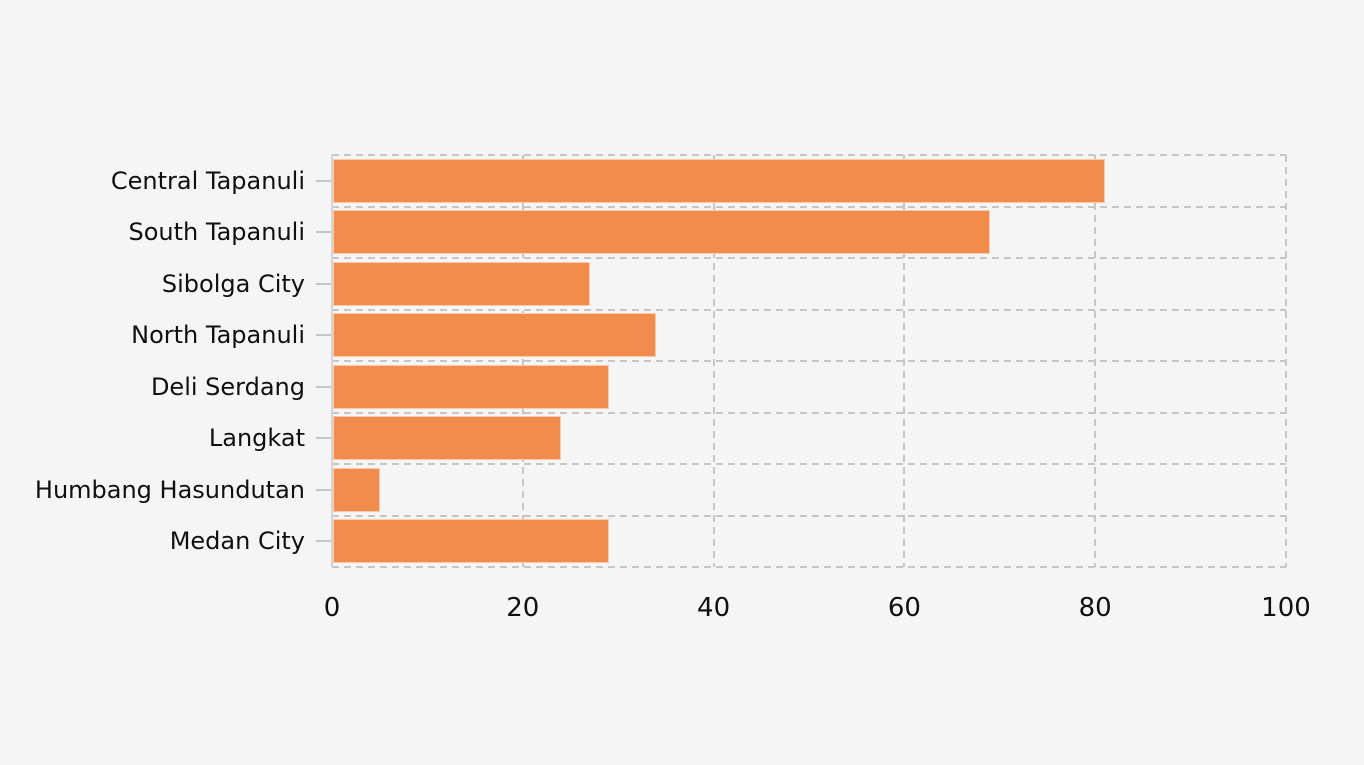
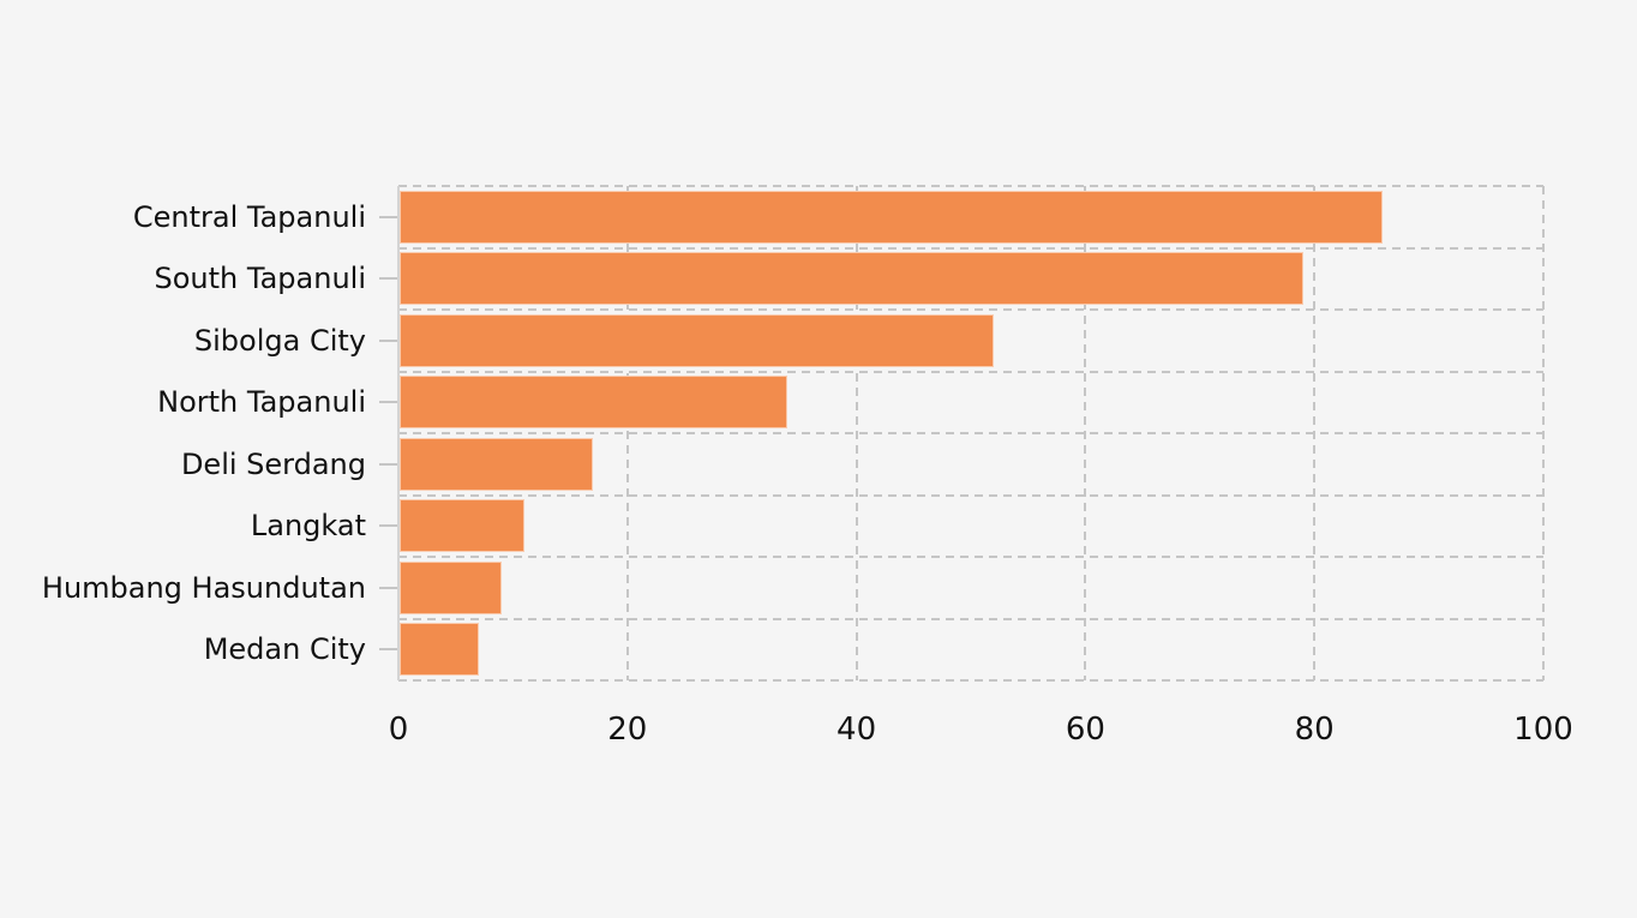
Central Tapanuli: 81 -> 86
South Tapanuli: 69 -> 79
Sibolga City: 27 -> 52
Deli Serdang: 29 -> 17
Langkat: 24 -> 11
Humbang Hasundutan: 5 -> 9
Medan City: 29 -> 7
